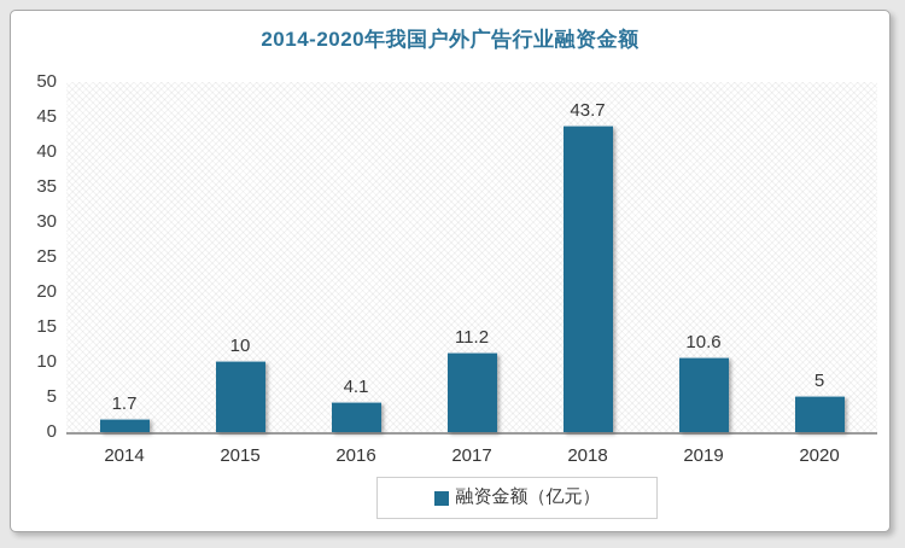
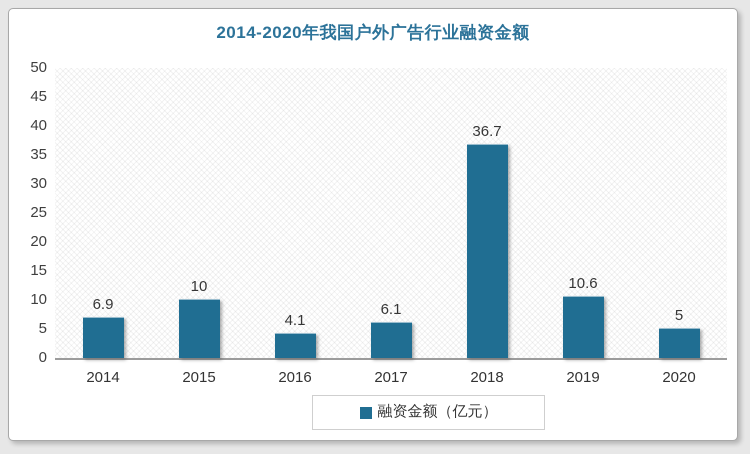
2014: 1.7 -> 6.9
2017: 11.2 -> 6.1
2018: 43.7 -> 36.7
